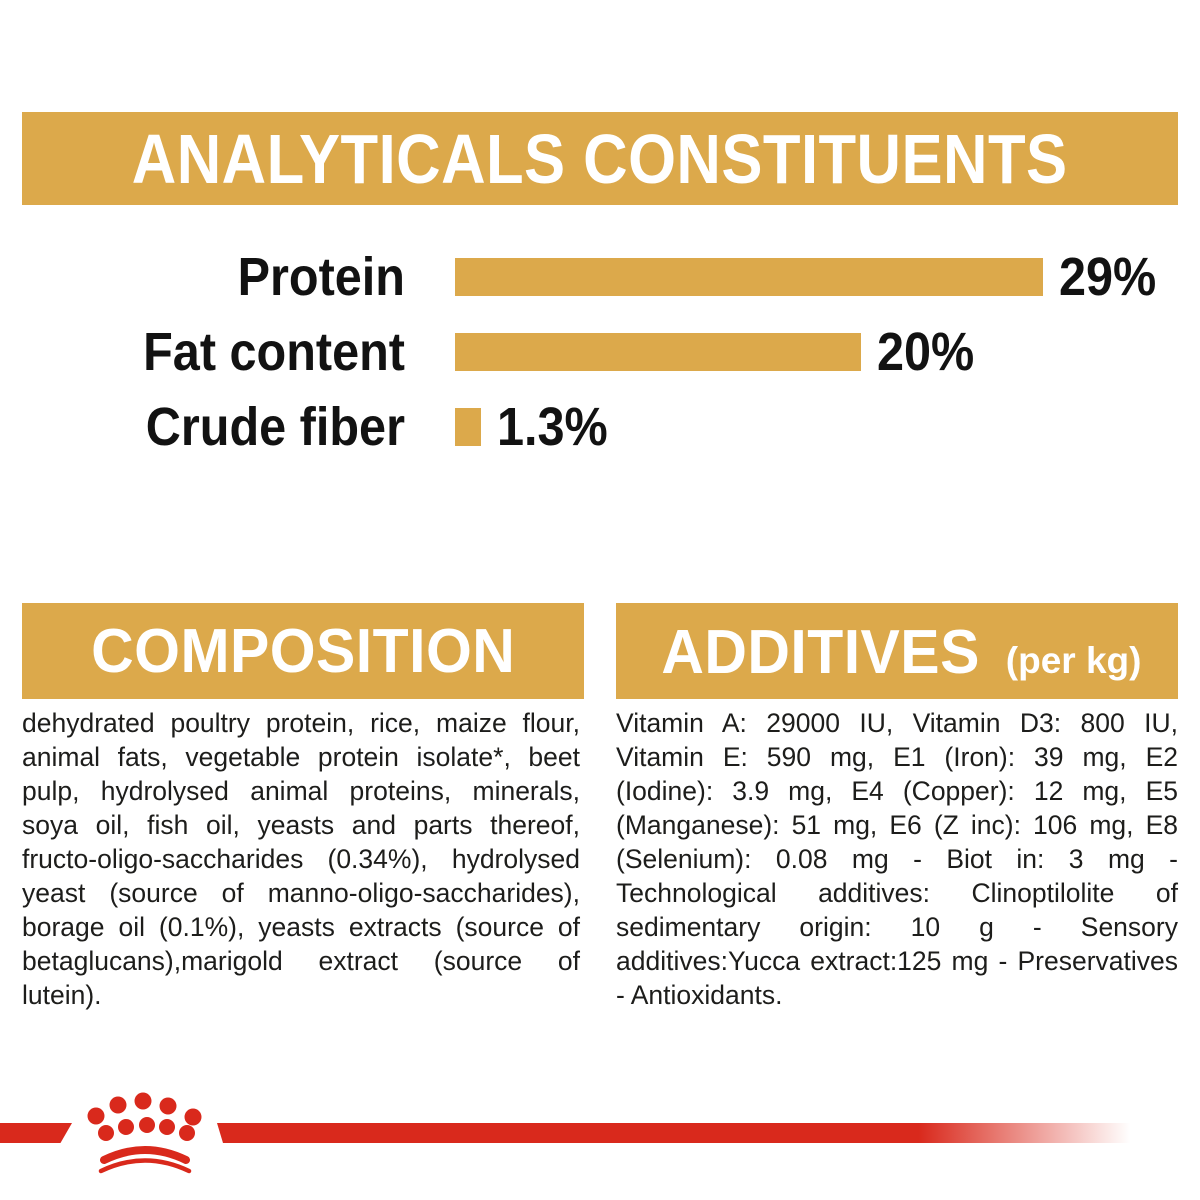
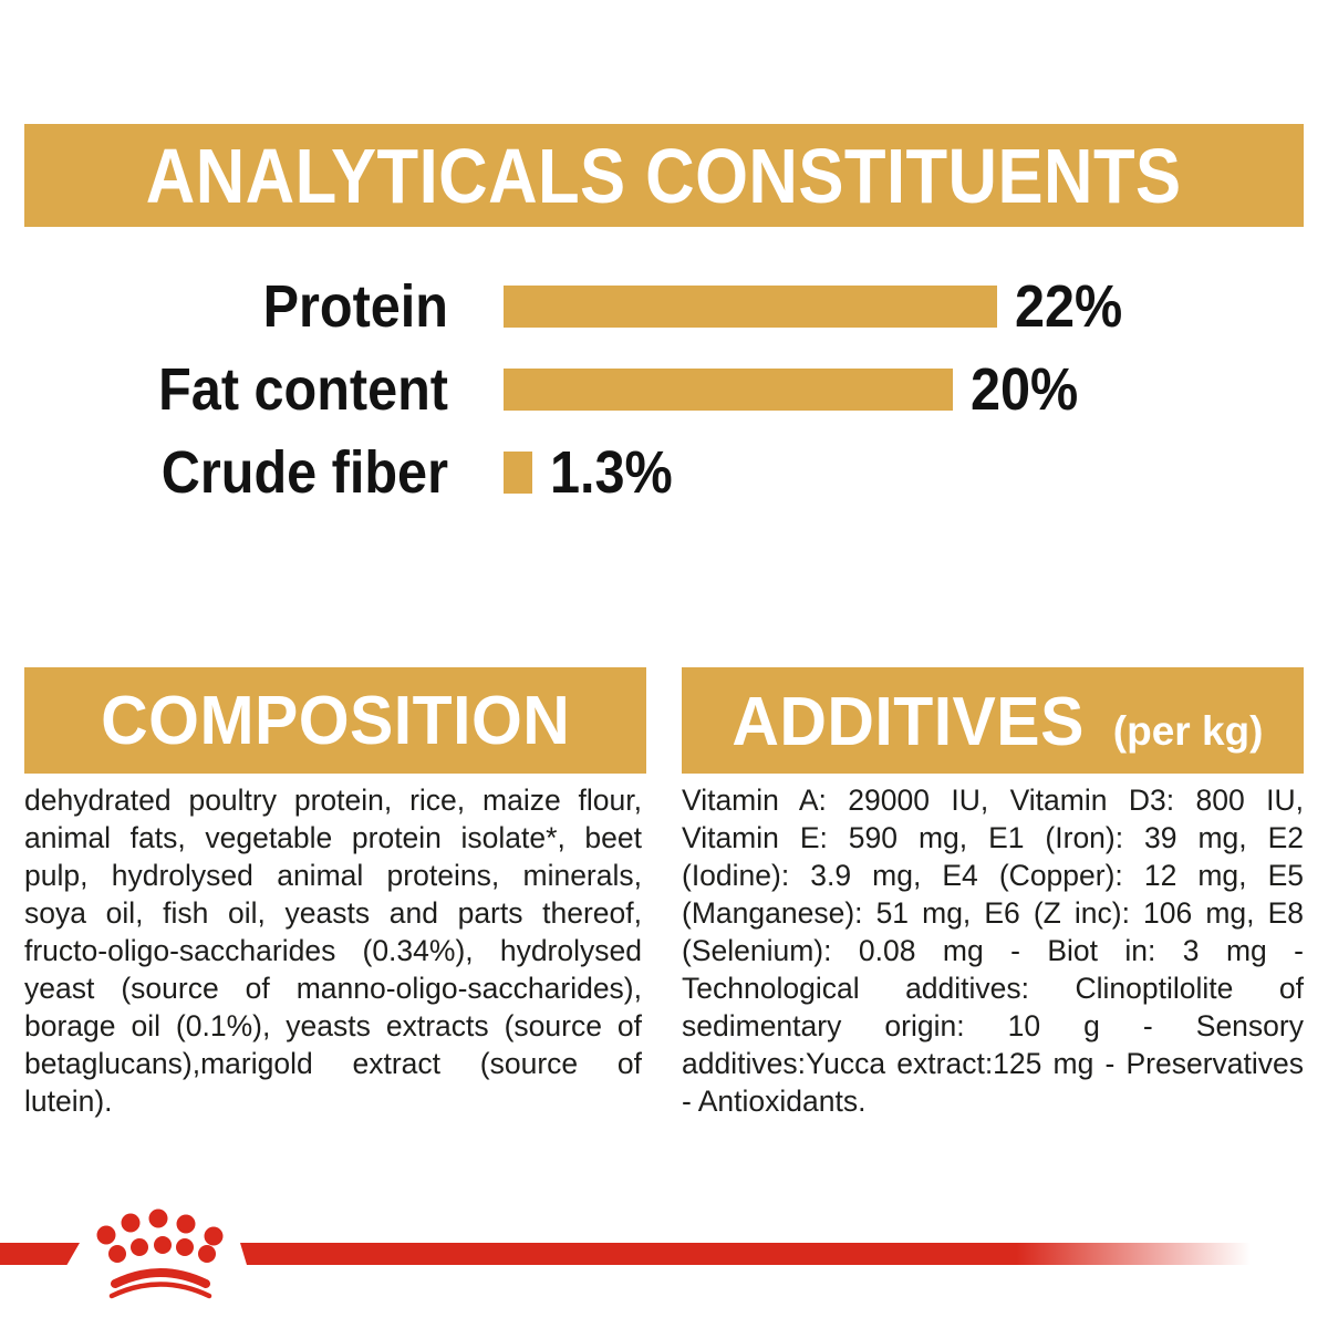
Protein: 29% -> 22%
